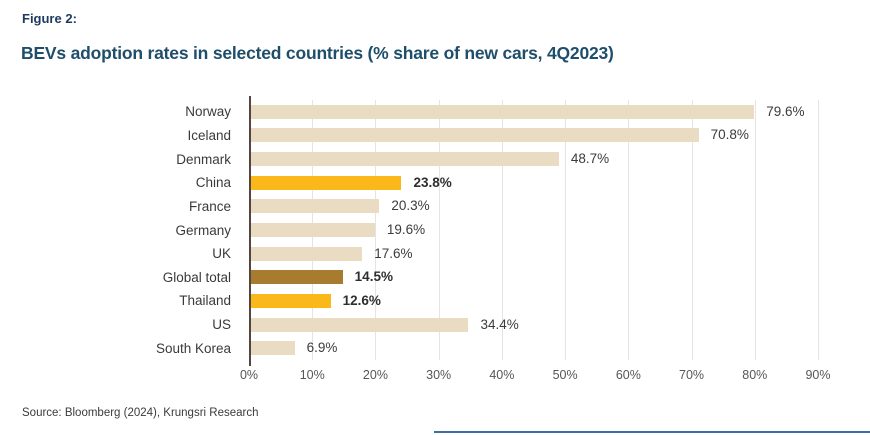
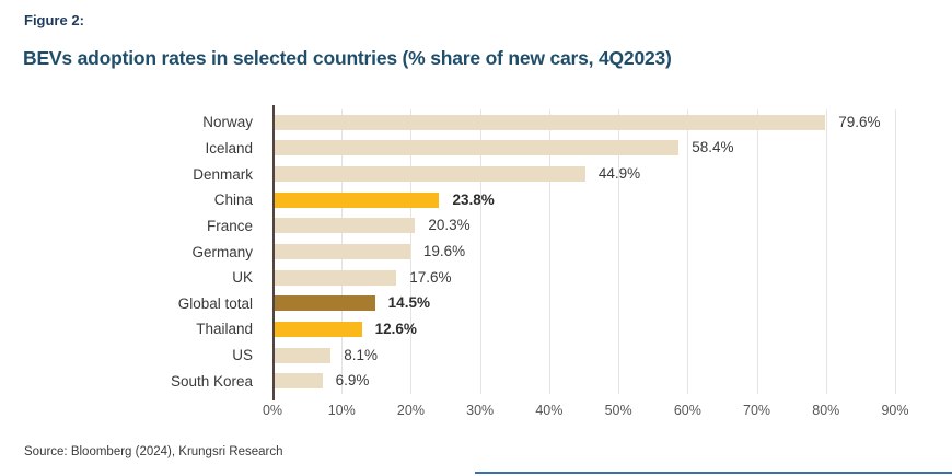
Iceland: 70.8% -> 58.4%
Denmark: 48.7% -> 44.9%
US: 34.4% -> 8.1%
